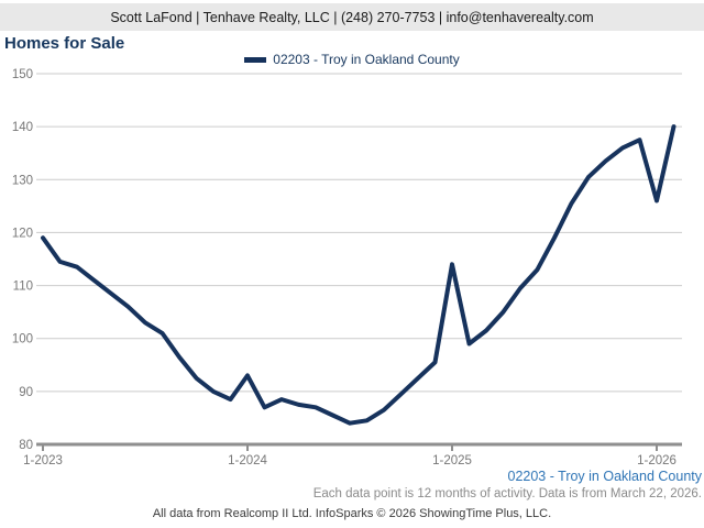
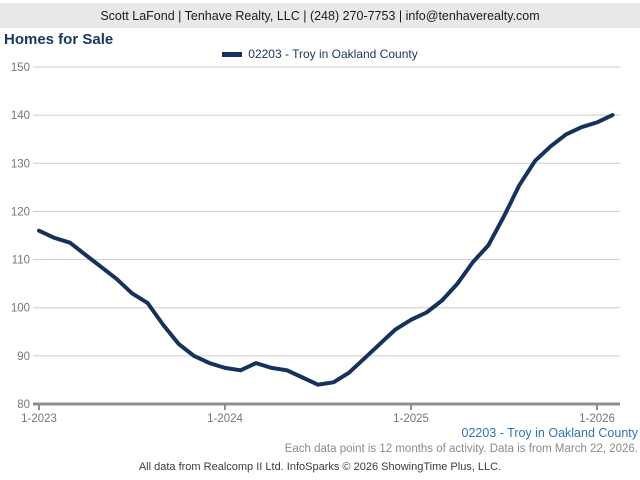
1-2023: 119 -> 116
1-2024: 93 -> 88
1-2025: 114 -> 98
1-2026: 126 -> 138
